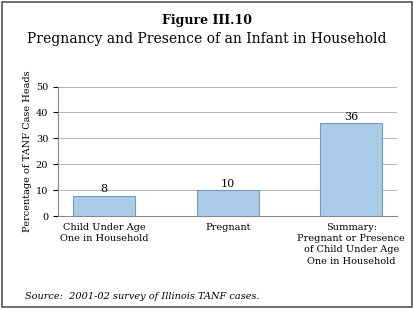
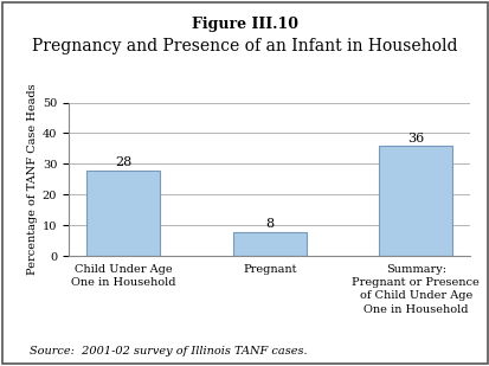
Child Under Age One in Household: 8 -> 28
Pregnant: 10 -> 8
